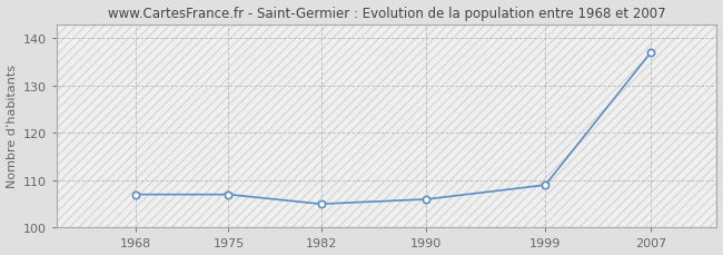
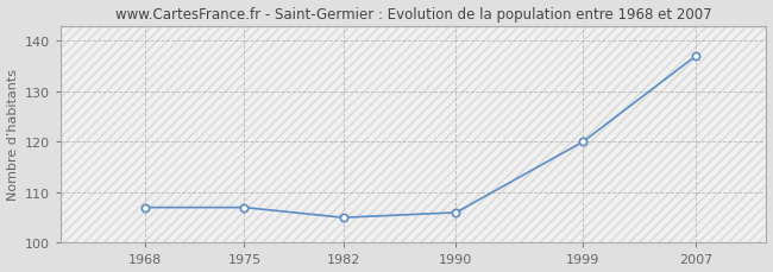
1999: 109 -> 120
